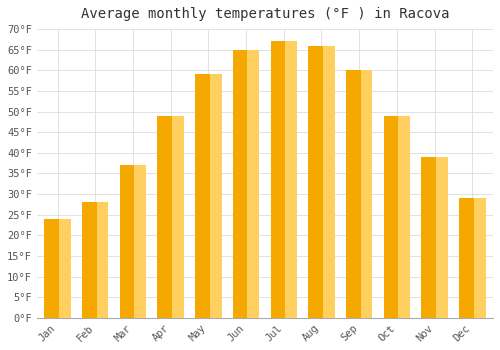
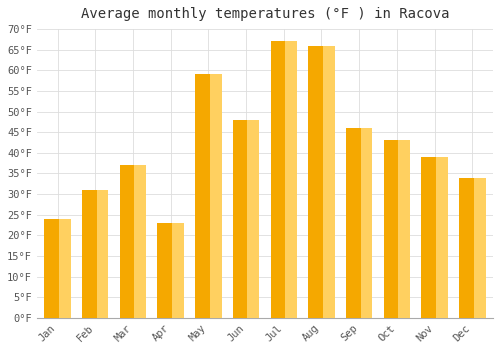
Feb: 28°F -> 31°F
Apr: 49°F -> 23°F
Jun: 65°F -> 48°F
Sep: 60°F -> 46°F
Oct: 49°F -> 43°F
Dec: 29°F -> 34°F
